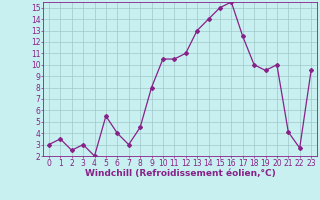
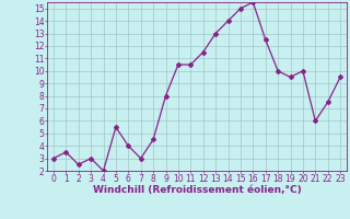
12: 11.0 -> 11.5
21: 4.1 -> 6.0
22: 2.7 -> 7.5
